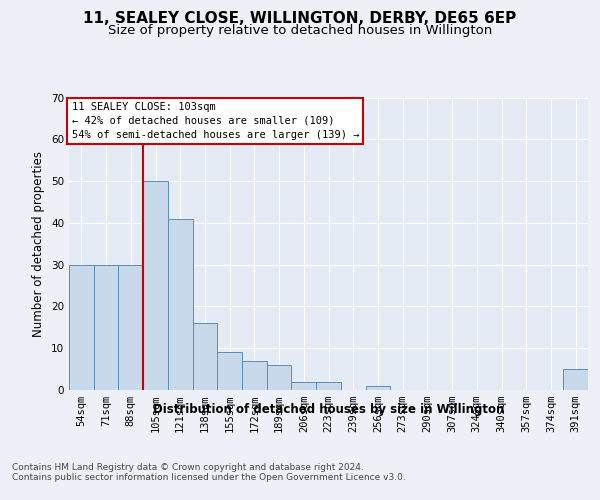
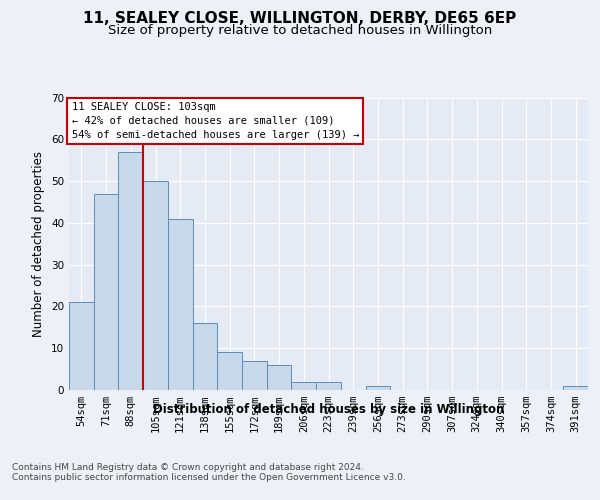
54sqm: 30 -> 21
71sqm: 30 -> 47
88sqm: 30 -> 57
391sqm: 5 -> 1
